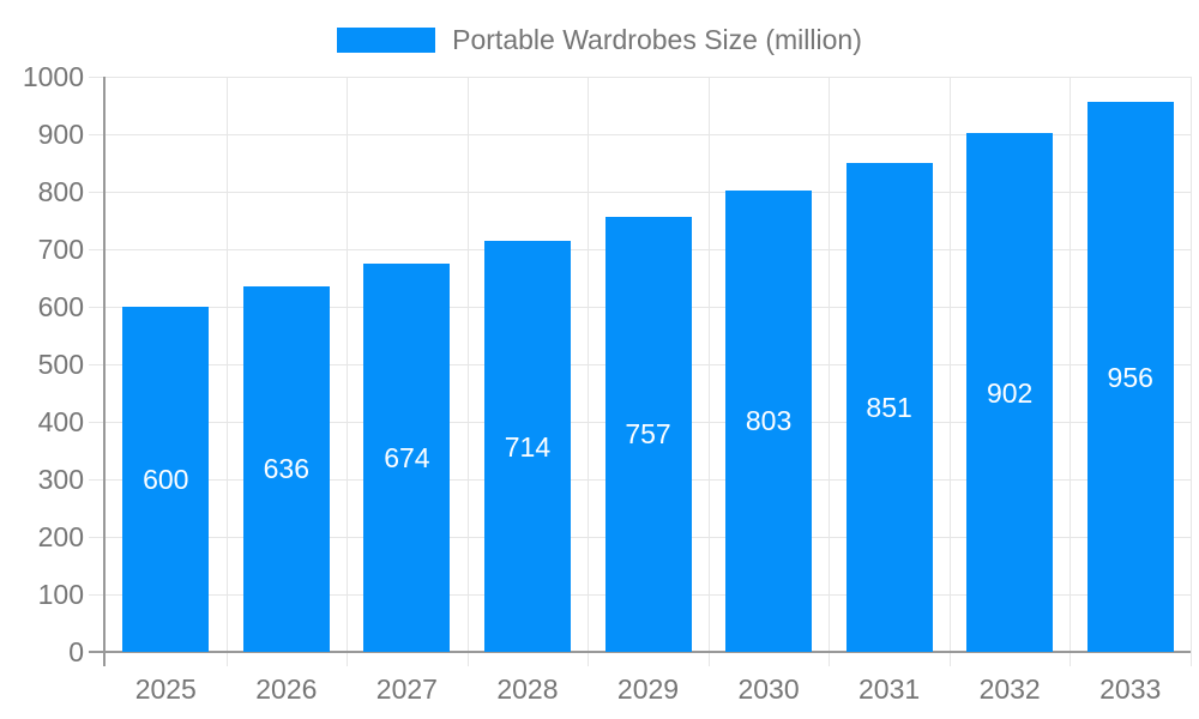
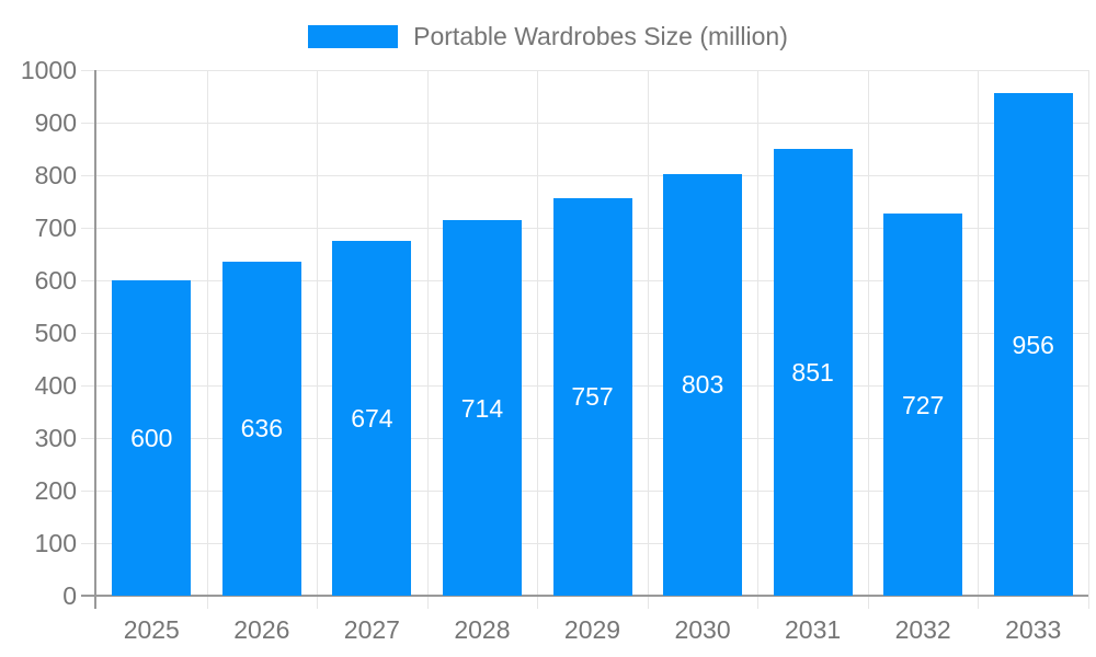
2032: 902 -> 727
